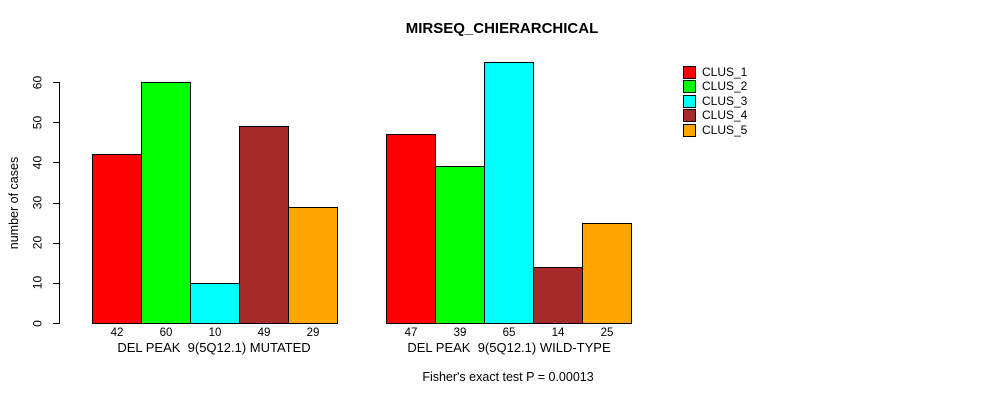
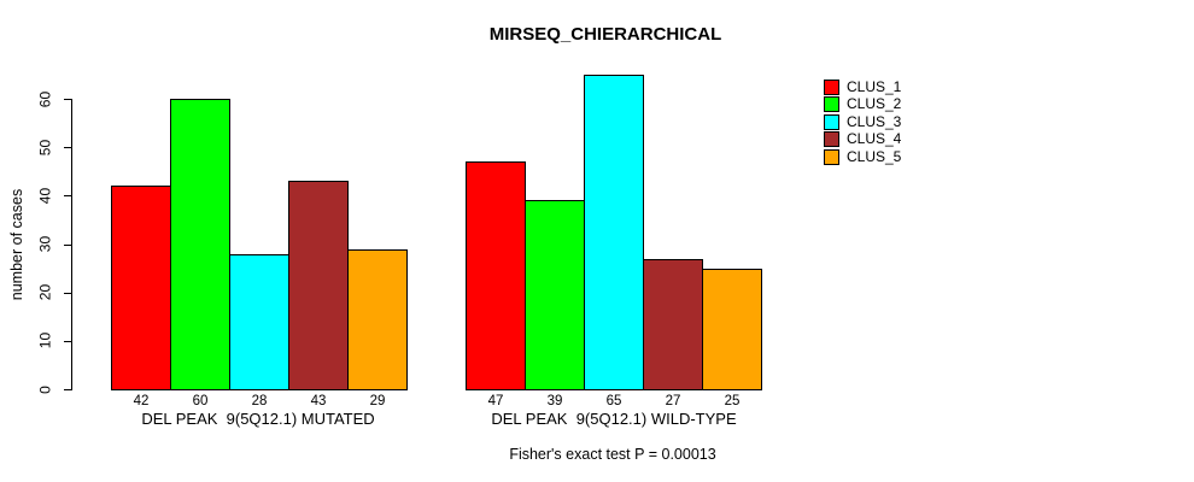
CLUS_3/DEL PEAK 9(5Q12.1) MUTATED: 10 -> 28
CLUS_4/DEL PEAK 9(5Q12.1) MUTATED: 49 -> 43
CLUS_4/DEL PEAK 9(5Q12.1) WILD-TYPE: 14 -> 27
